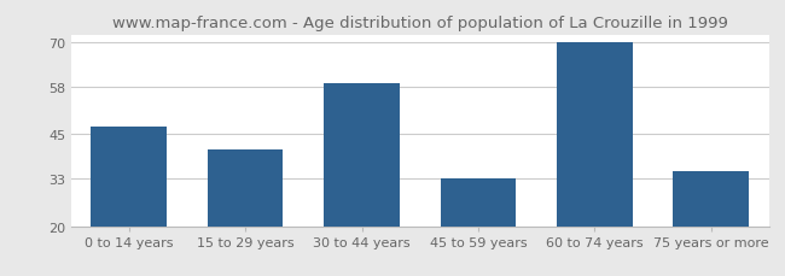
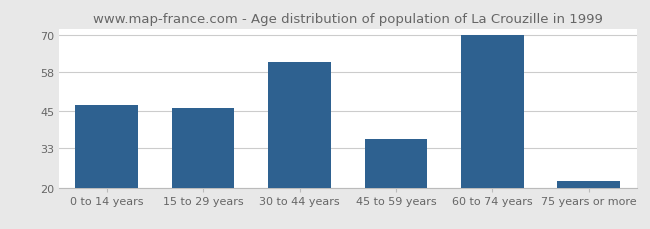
15 to 29 years: 41 -> 46
30 to 44 years: 59 -> 61
45 to 59 years: 33 -> 36
75 years or more: 35 -> 22
